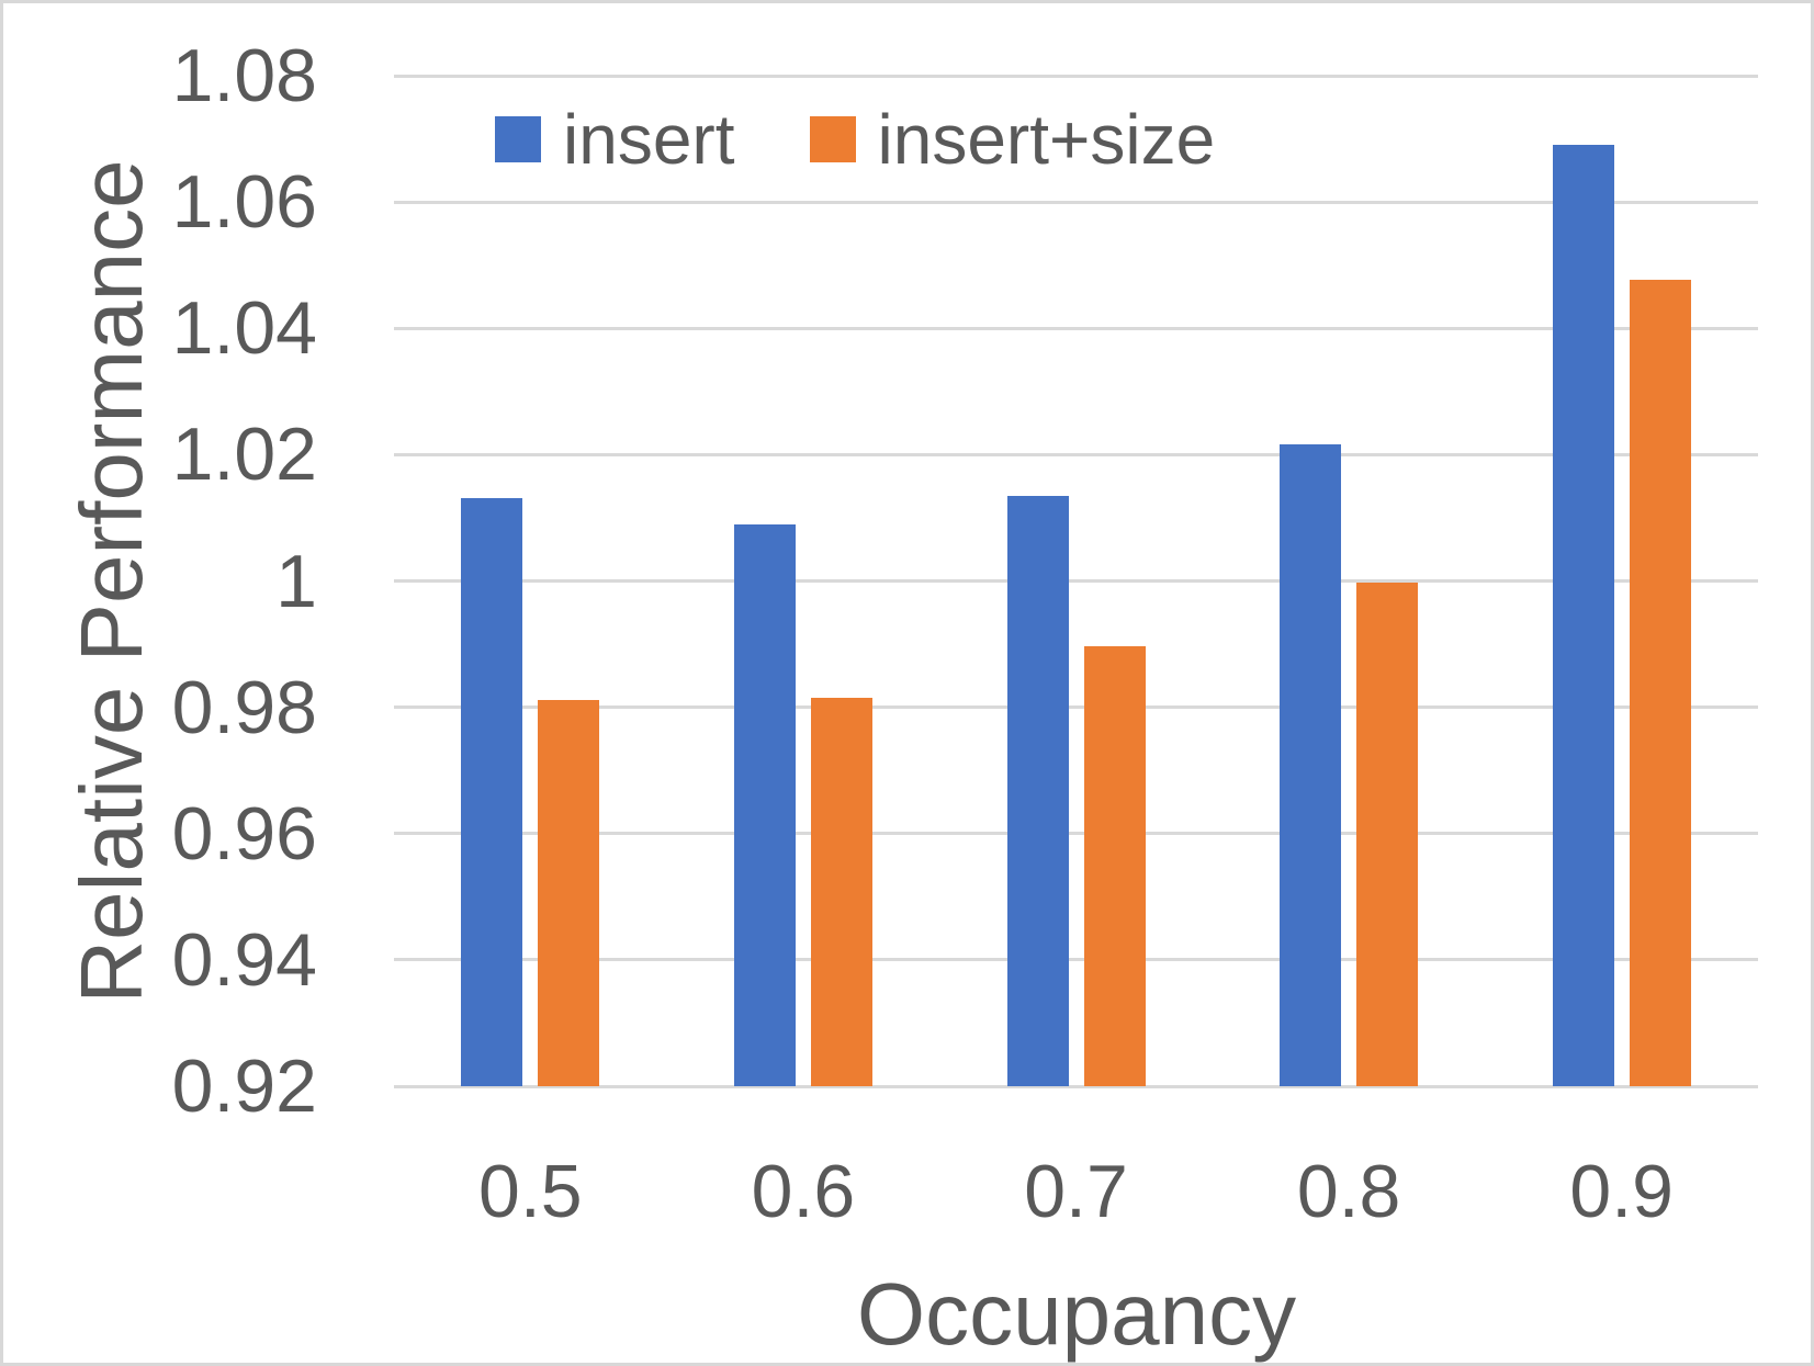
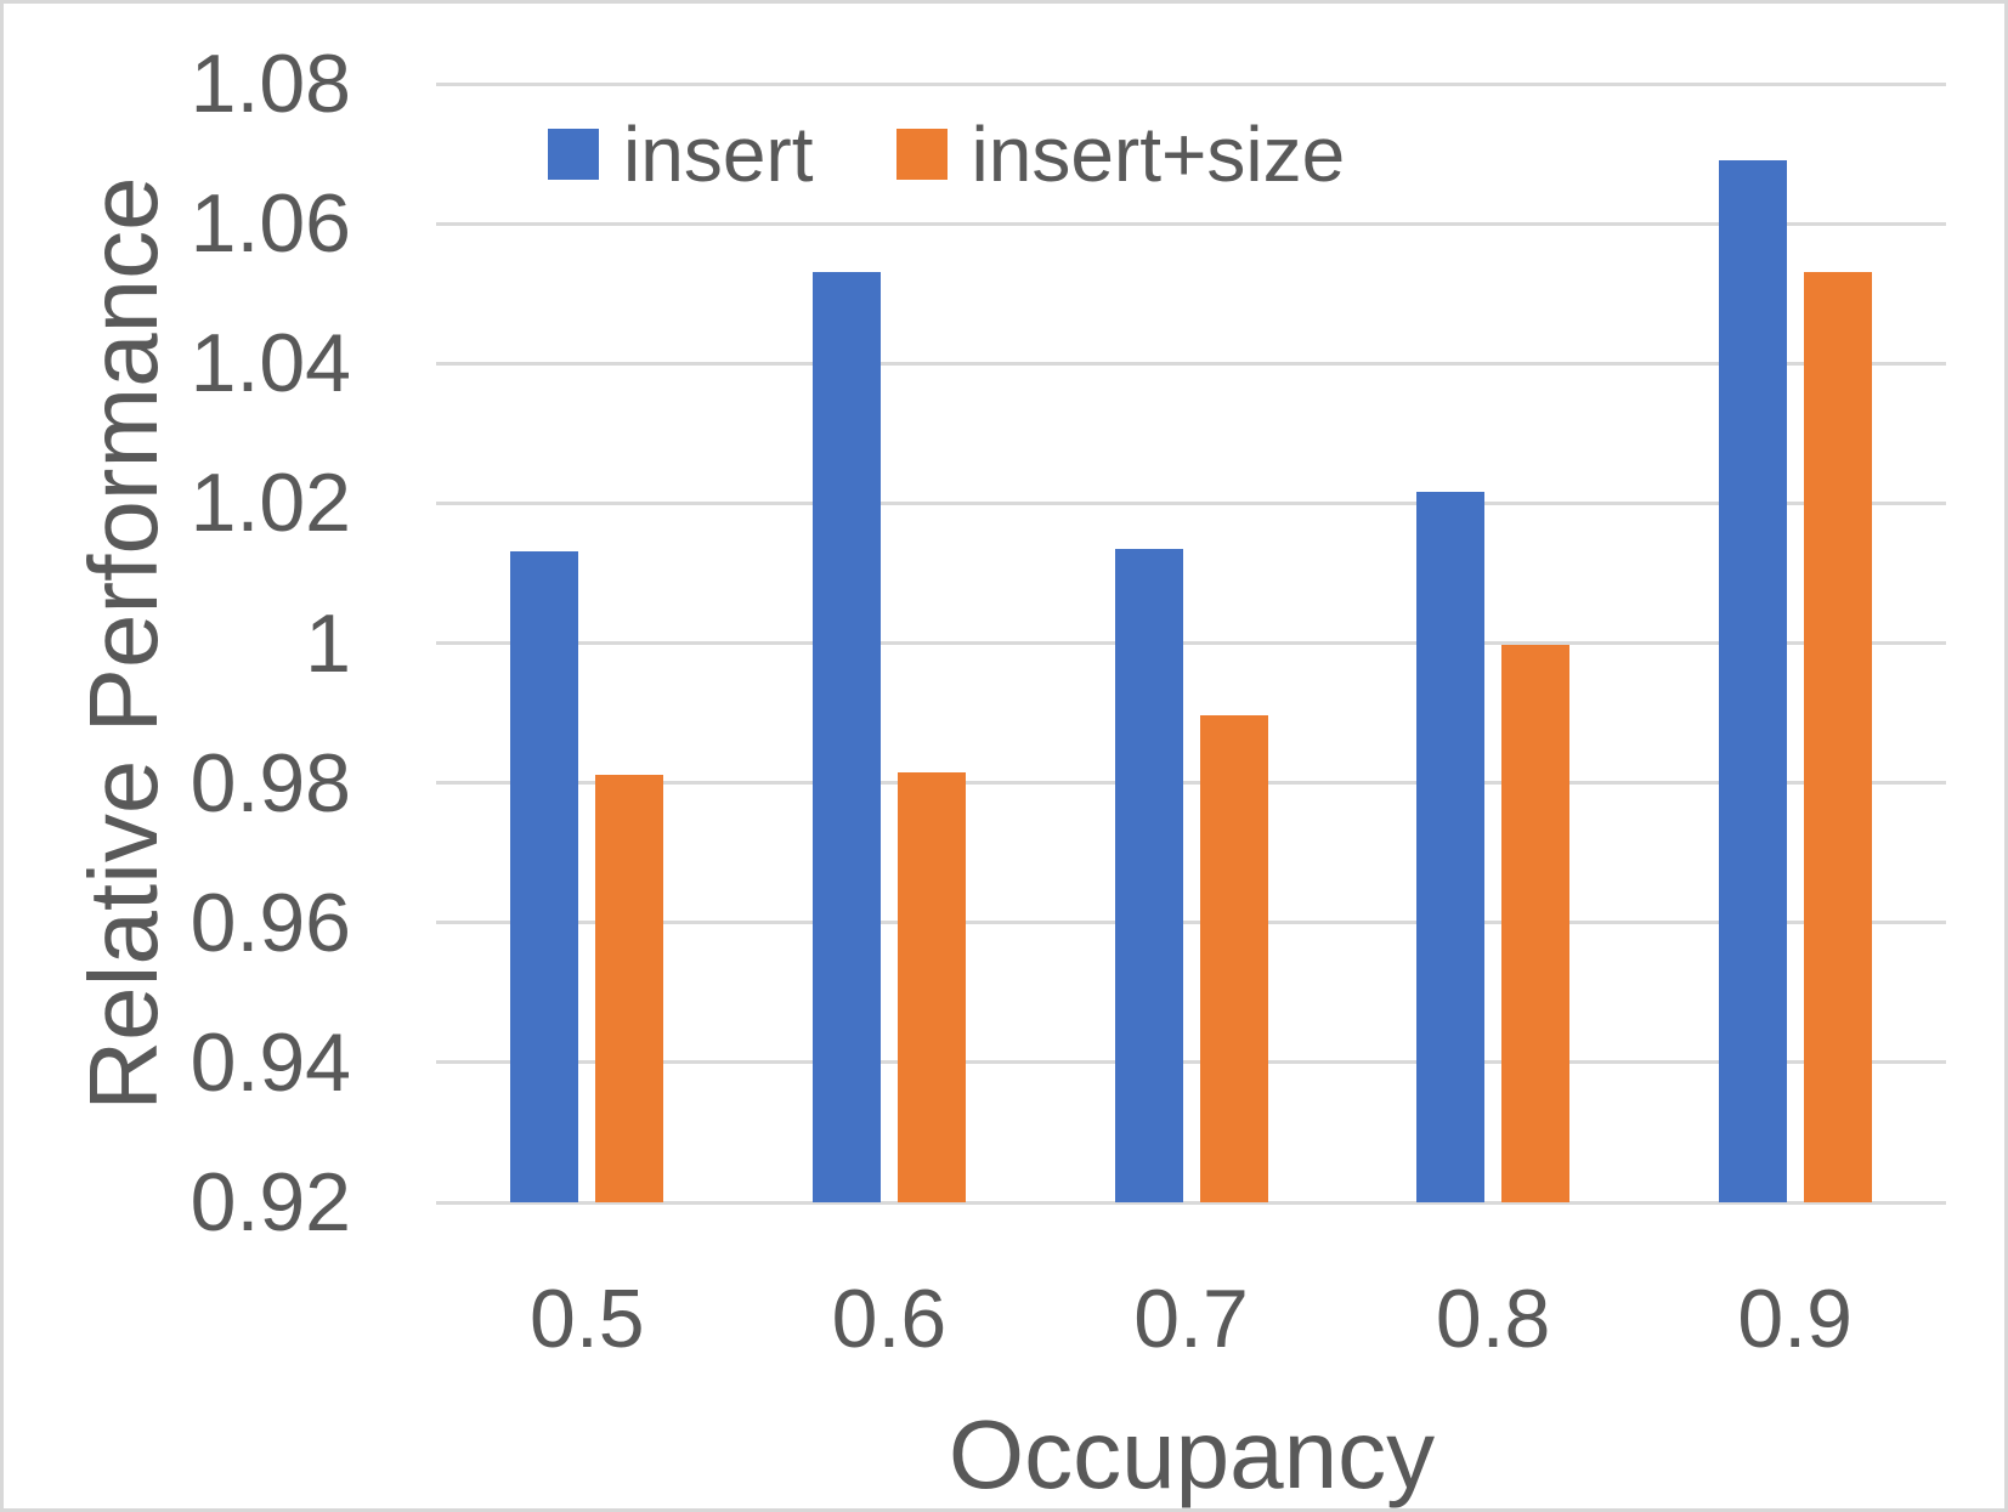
insert/0.6: 1.009 -> 1.053
insert+size/0.9: 1.048 -> 1.053
